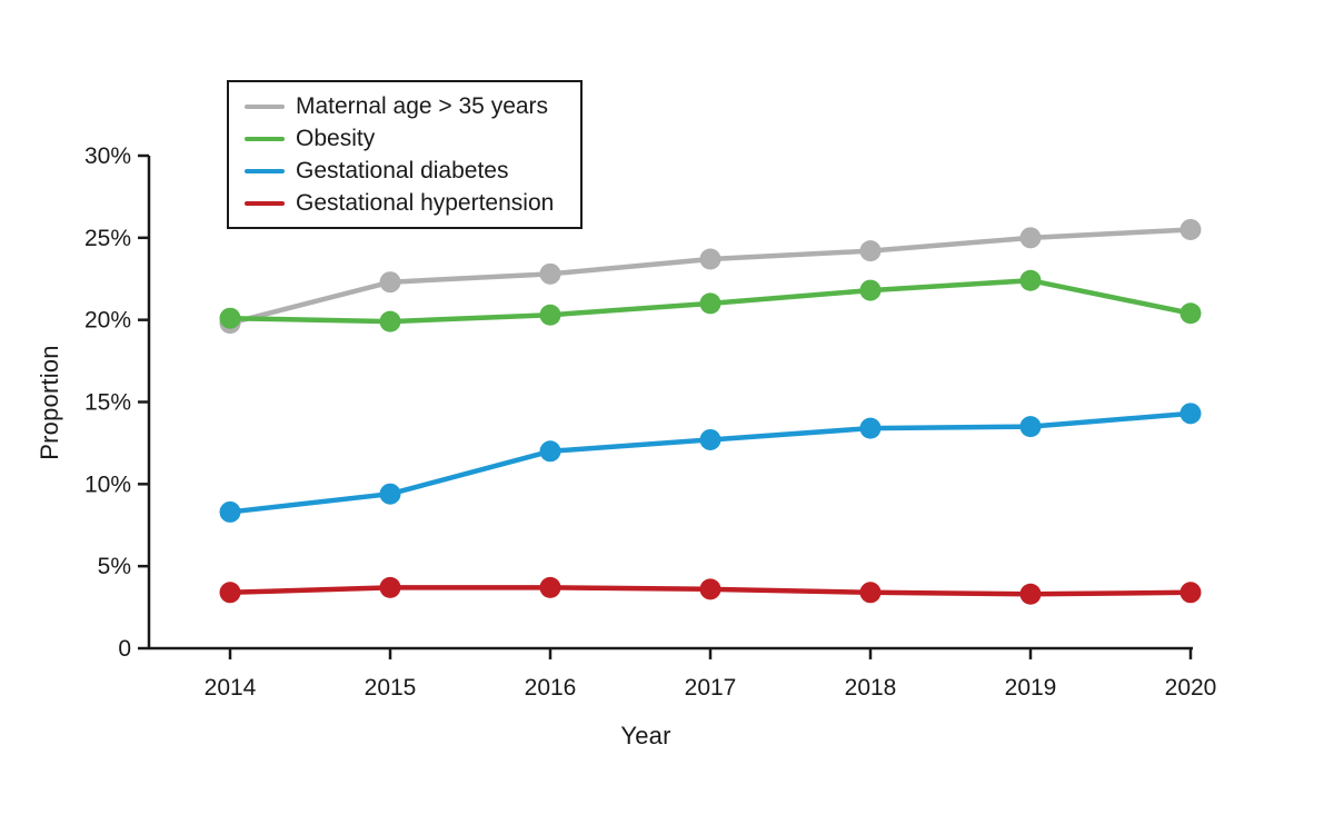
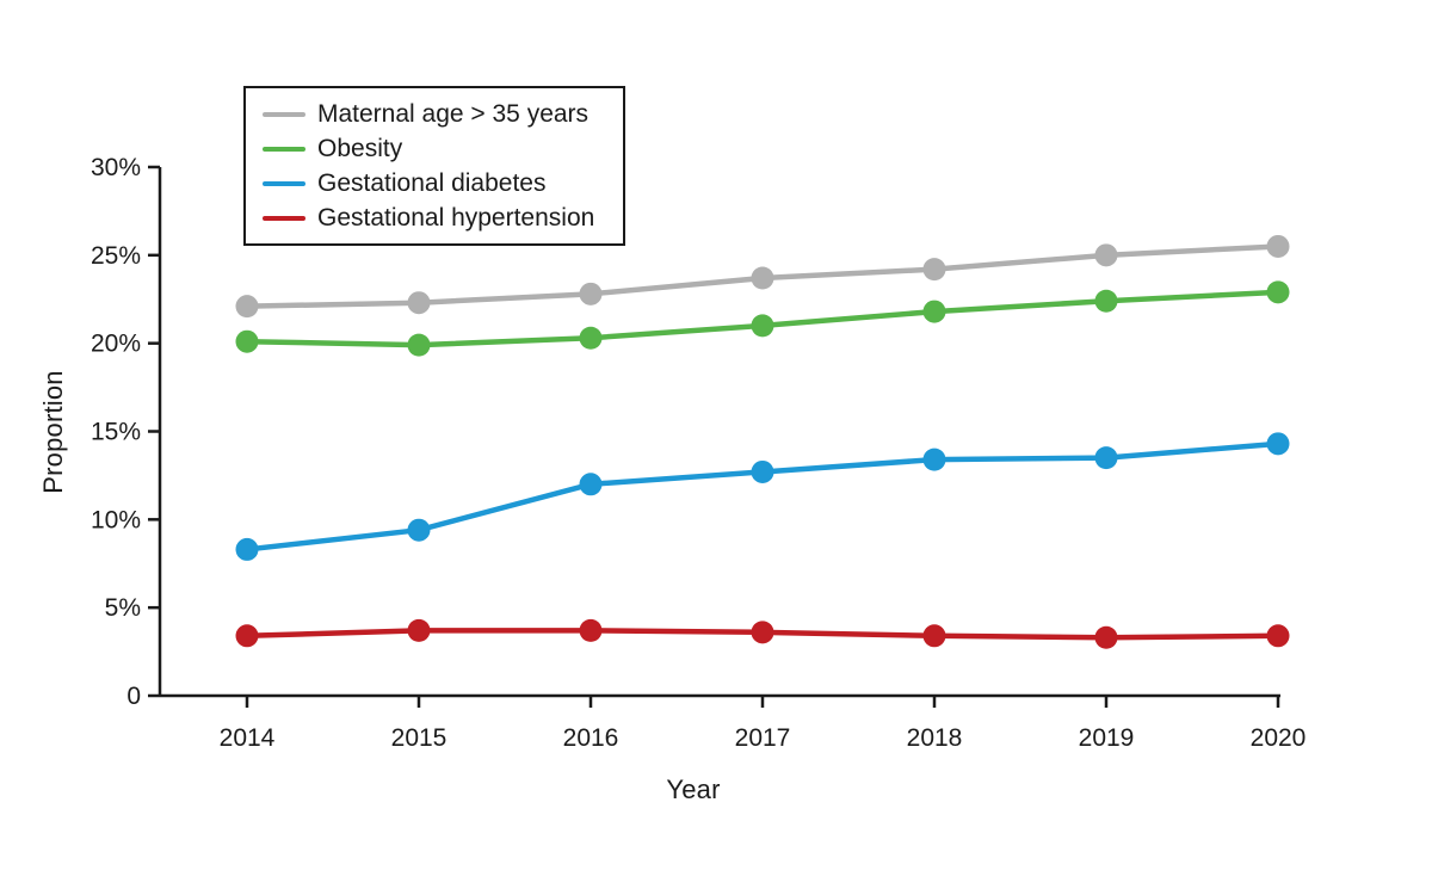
Maternal age > 35 years/2014: 19.8% -> 22.1%
Obesity/2020: 20.4% -> 22.9%
